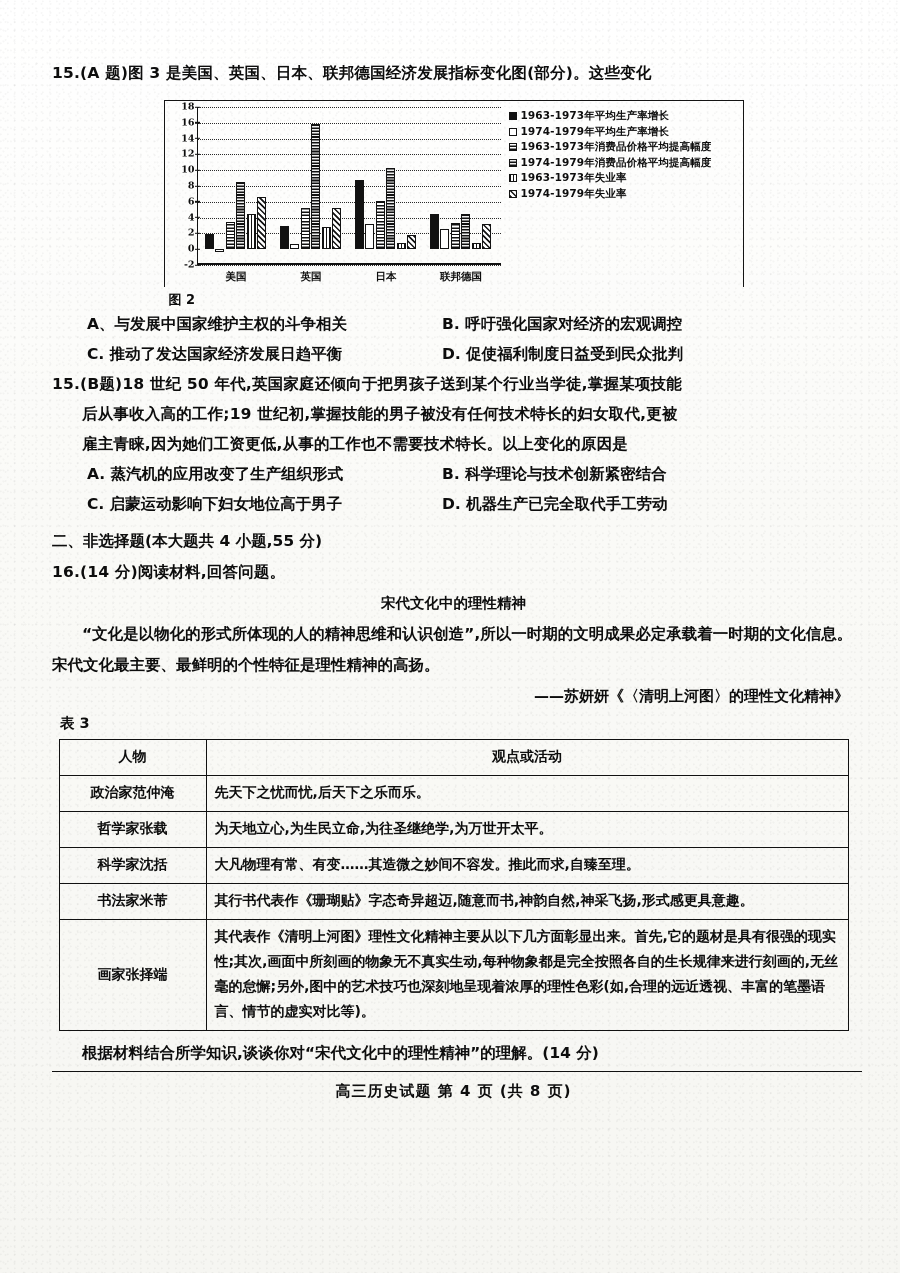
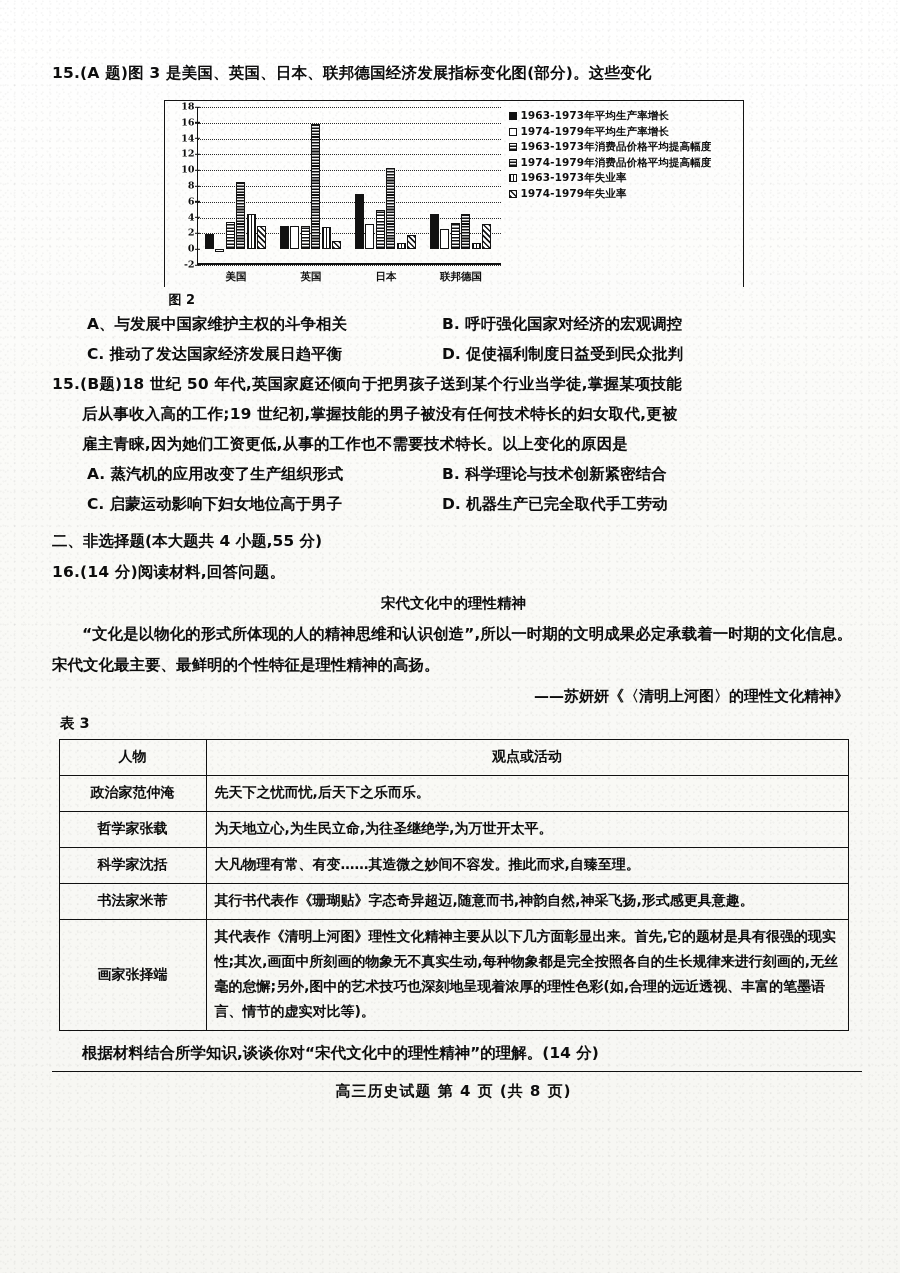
1974-1979年失业率/美国: 7 -> 3
1974-1979年平均生产率增长/英国: 1 -> 3
1963-1973年消费品价格平均提高幅度/英国: 5 -> 3
1974-1979年失业率/英国: 5 -> 1
1963-1973年平均生产率增长/日本: 9 -> 7
1963-1973年消费品价格平均提高幅度/日本: 6 -> 5
